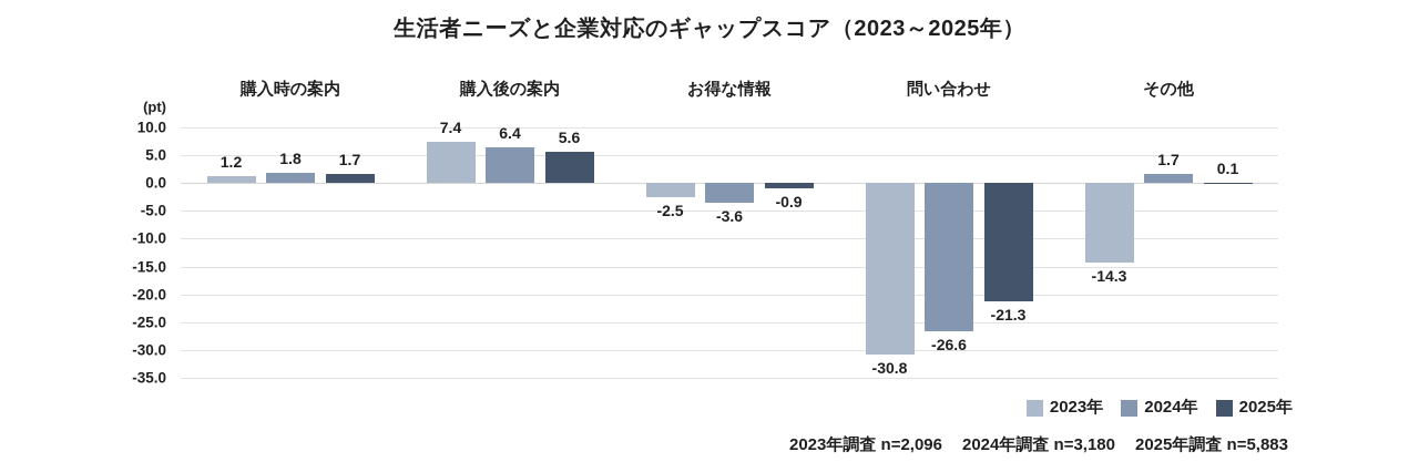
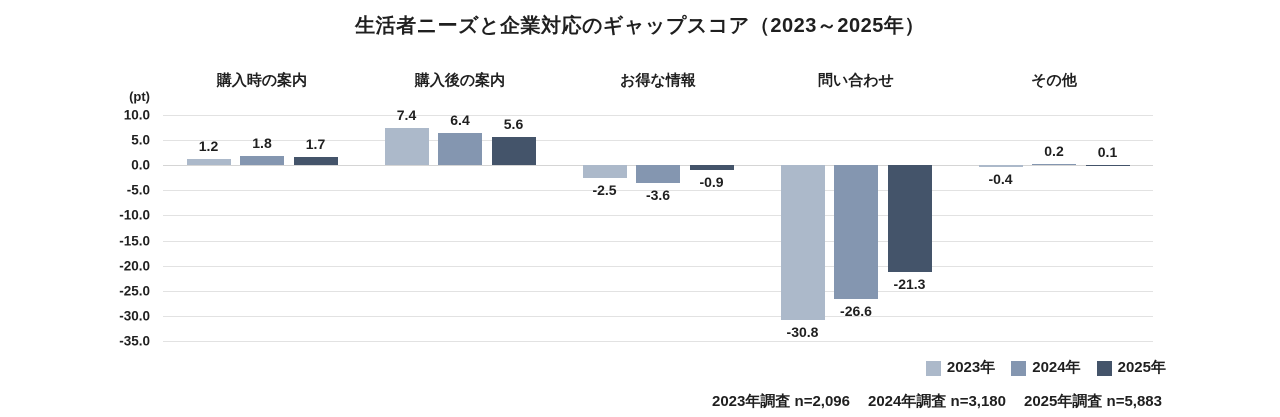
2023年/その他: -14.3 -> -0.4
2024年/その他: 1.7 -> 0.2
